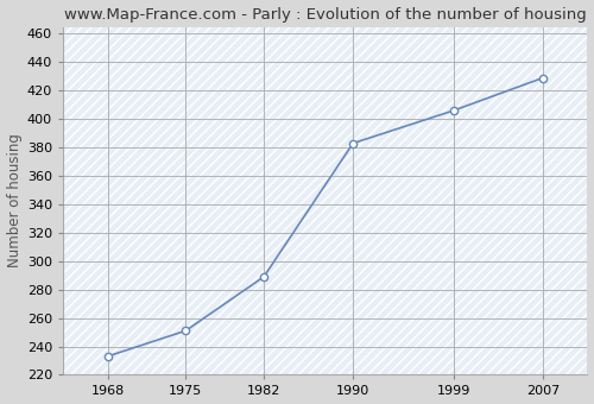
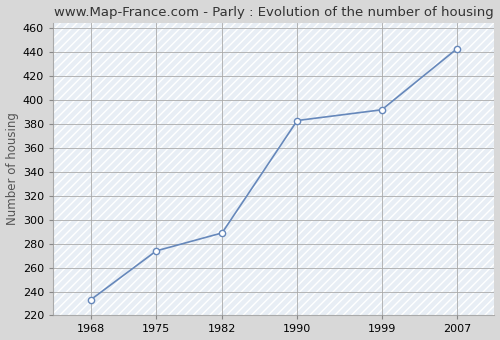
1975: 251 -> 274
1999: 406 -> 392
2007: 429 -> 443
